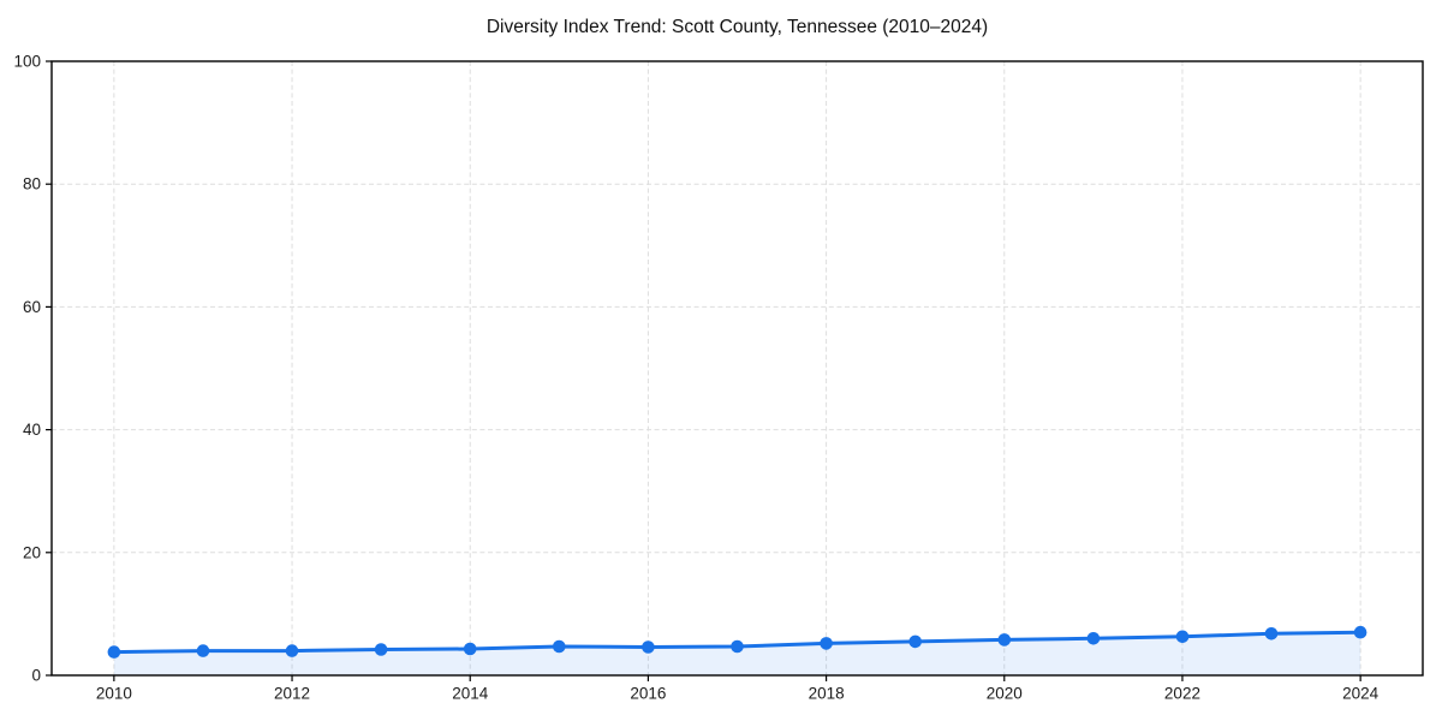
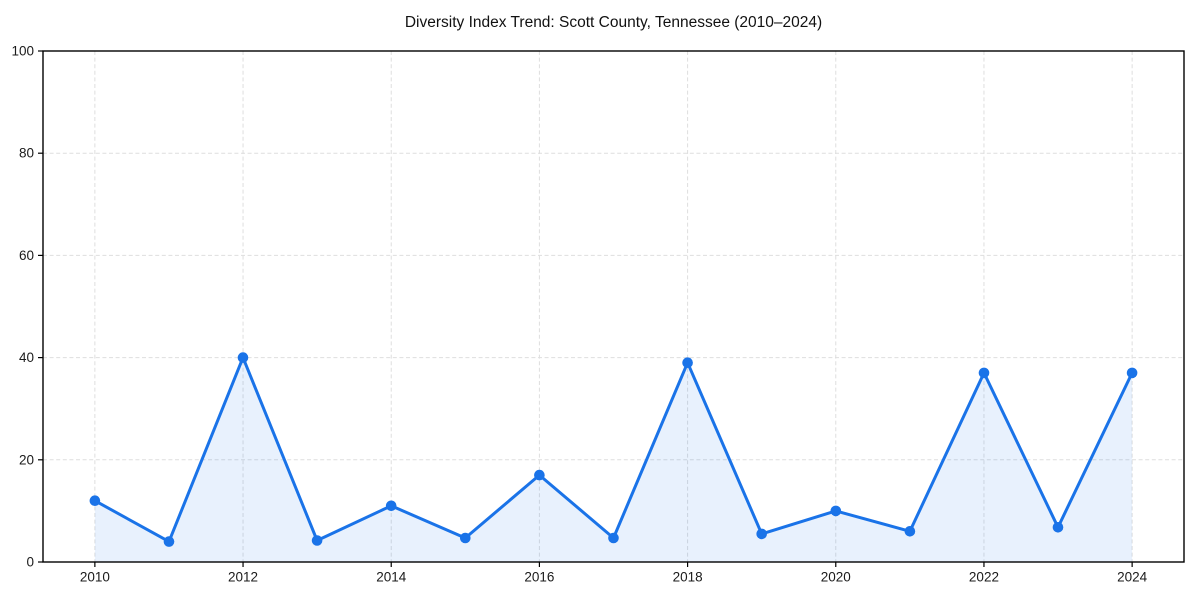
2010: 4 -> 12
2012: 4 -> 40
2014: 4 -> 11
2016: 5 -> 17
2018: 5 -> 39
2020: 6 -> 10
2022: 6 -> 37
2024: 7 -> 37
